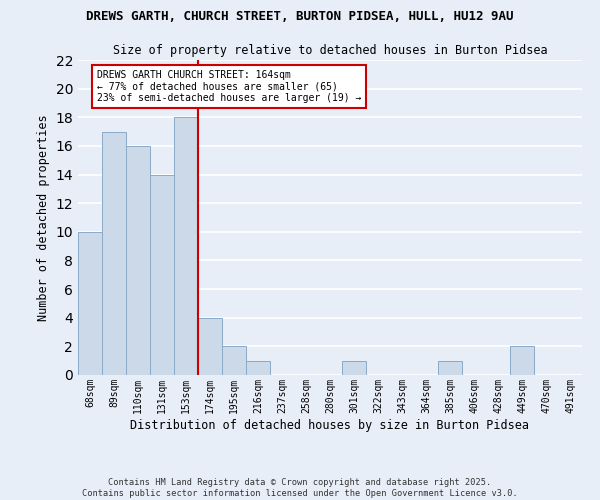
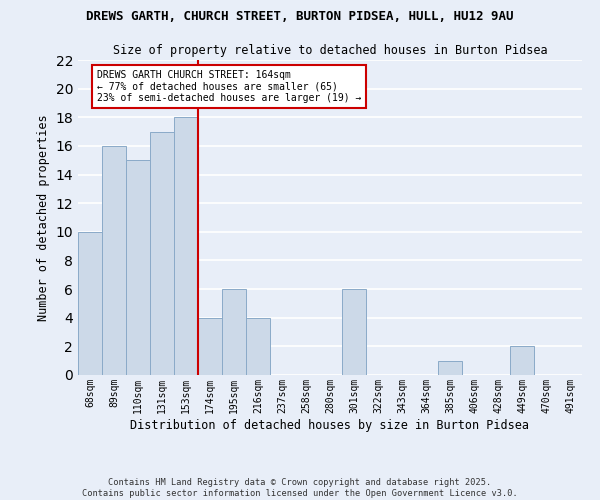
89sqm: 17 -> 16
110sqm: 16 -> 15
131sqm: 14 -> 17
195sqm: 2 -> 6
216sqm: 1 -> 4
301sqm: 1 -> 6
